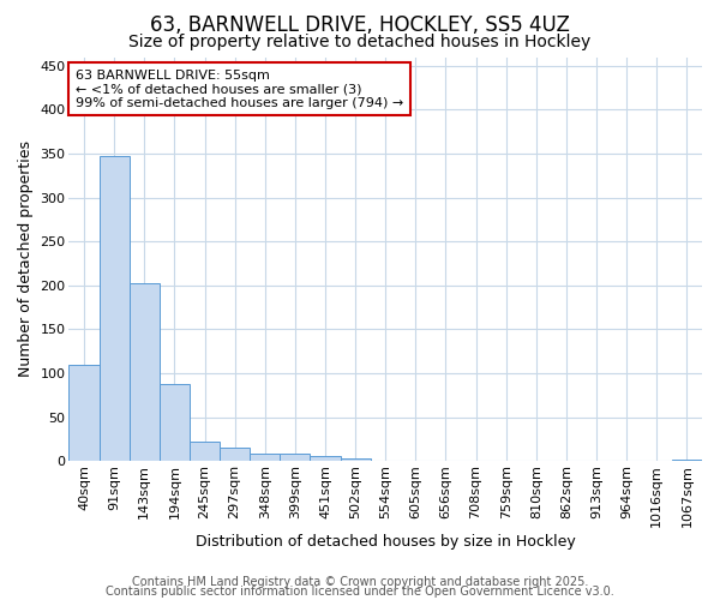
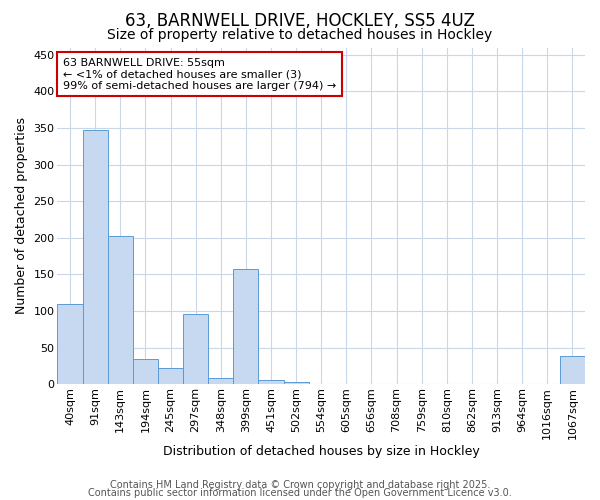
194sqm: 88 -> 34
297sqm: 15 -> 96
399sqm: 8 -> 158
1067sqm: 2 -> 38
